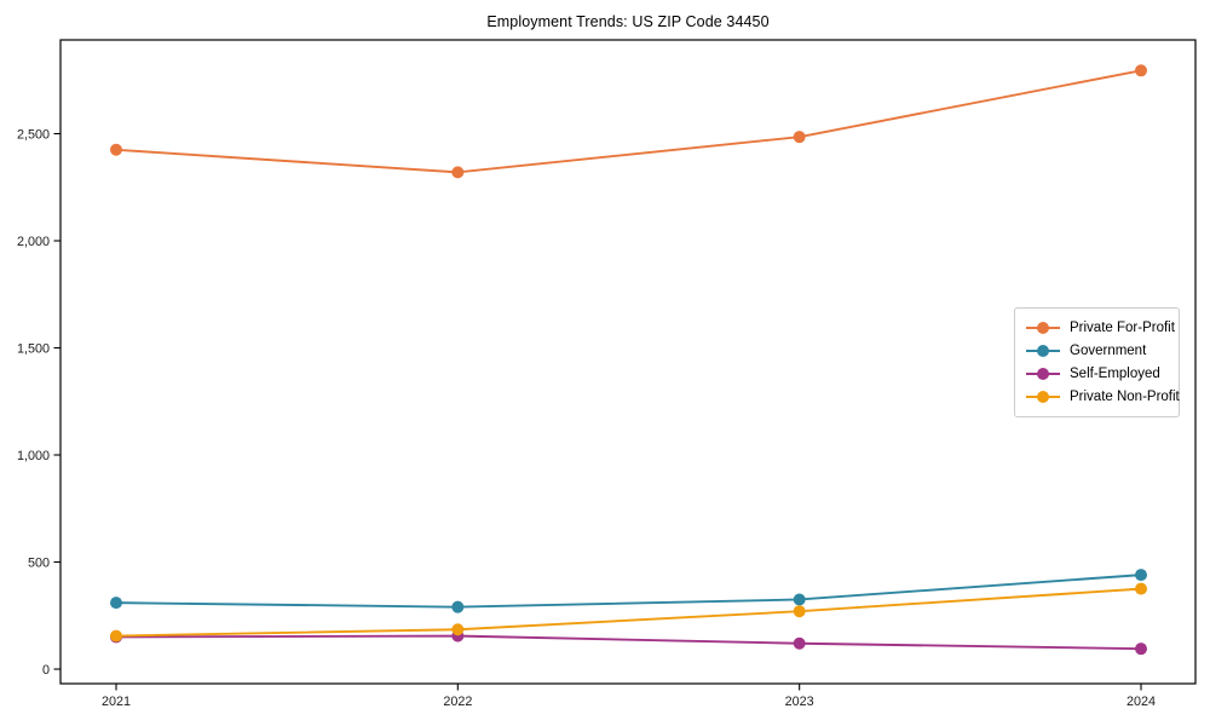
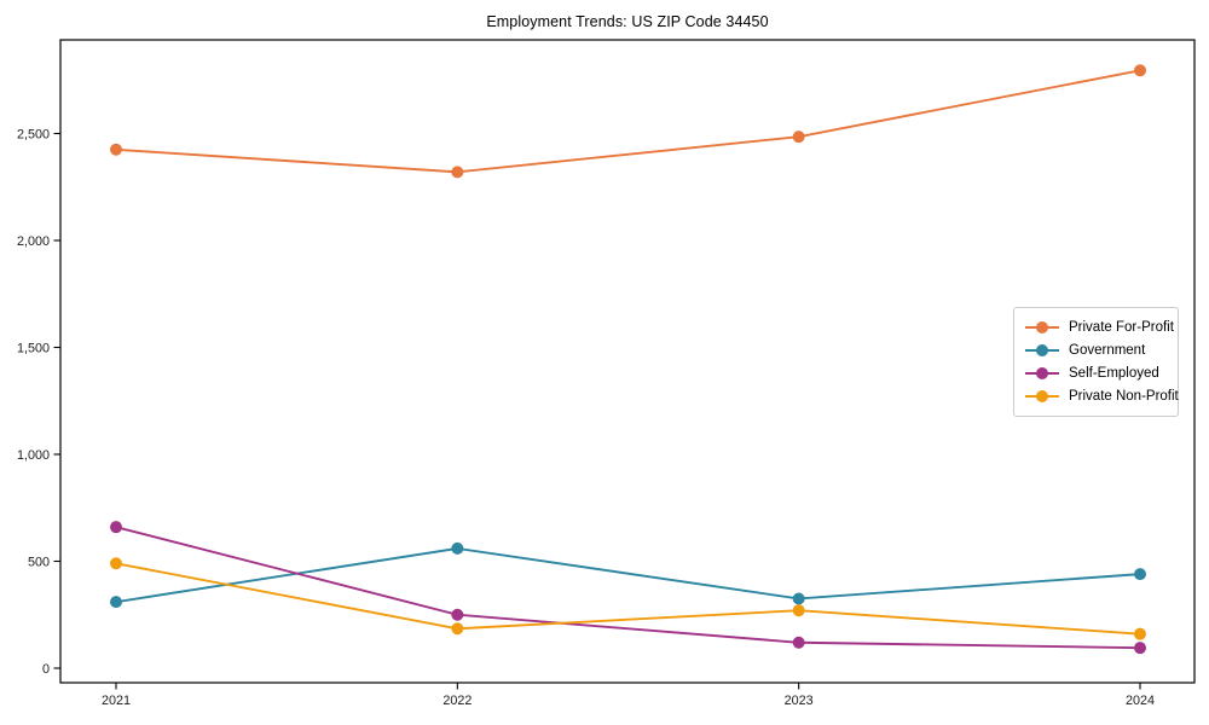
Self-Employed/2021: 150 -> 660
Private Non-Profit/2021: 160 -> 490
Government/2022: 290 -> 560
Self-Employed/2022: 160 -> 250
Private Non-Profit/2024: 380 -> 160
